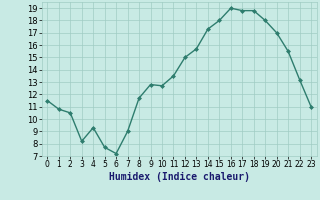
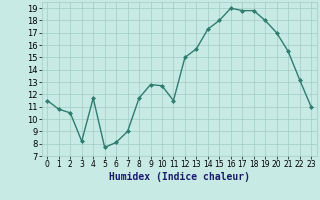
4: 9.3 -> 11.7
6: 7.2 -> 8.1
11: 13.5 -> 11.5
